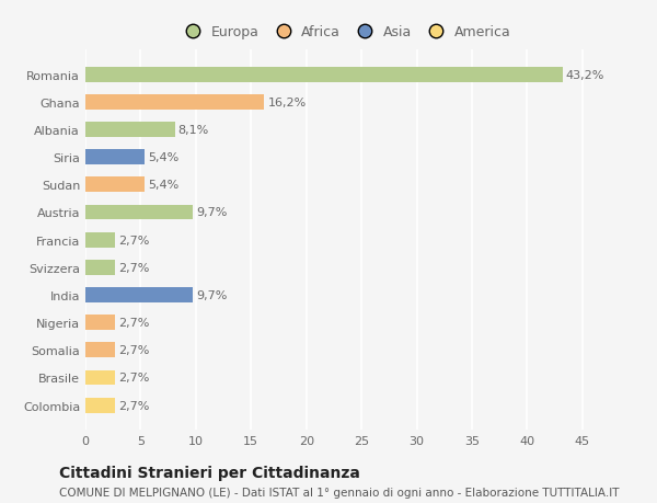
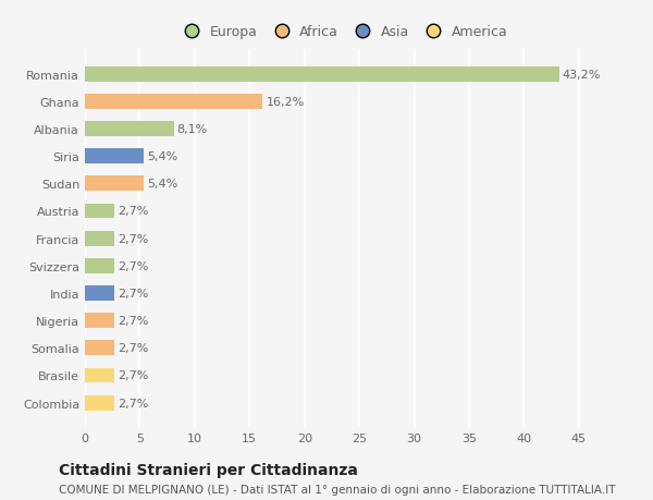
Austria: 9,7% -> 2,7%
India: 9,7% -> 2,7%
